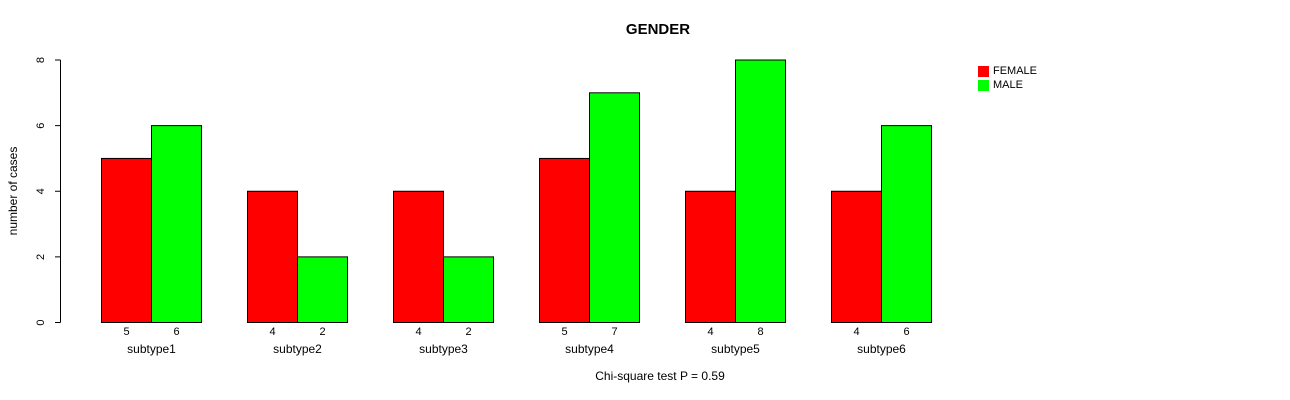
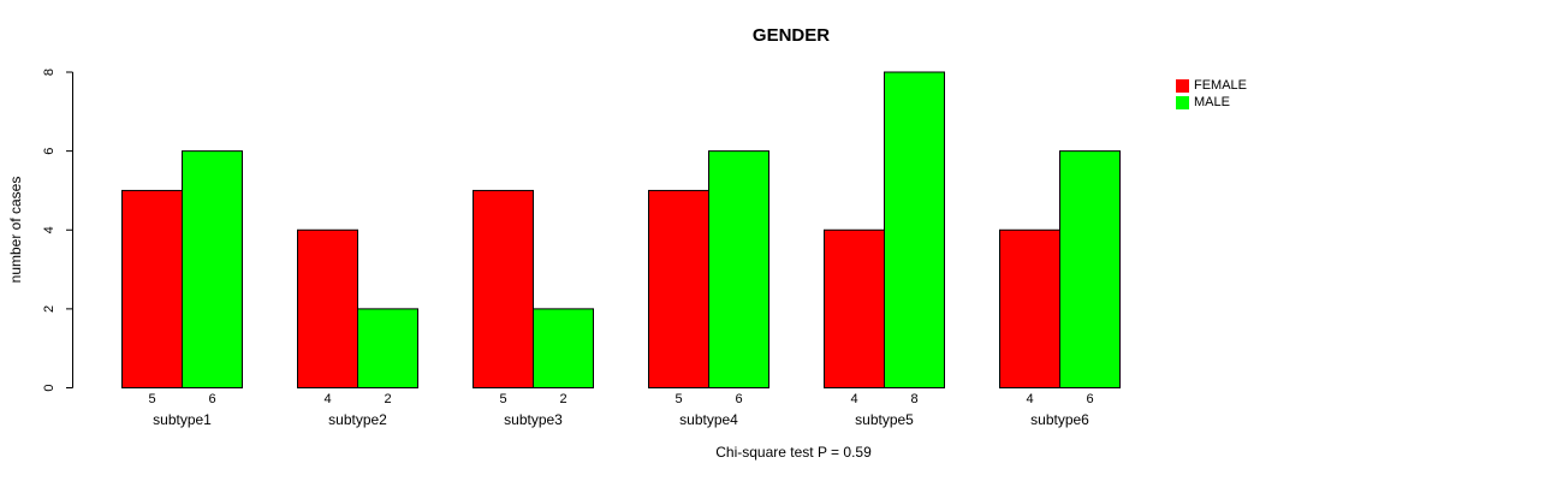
FEMALE/subtype3: 4 -> 5
MALE/subtype4: 7 -> 6
